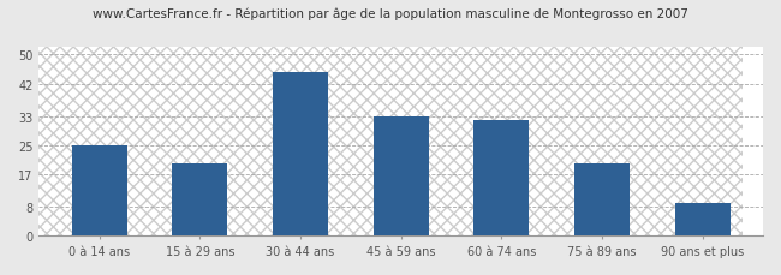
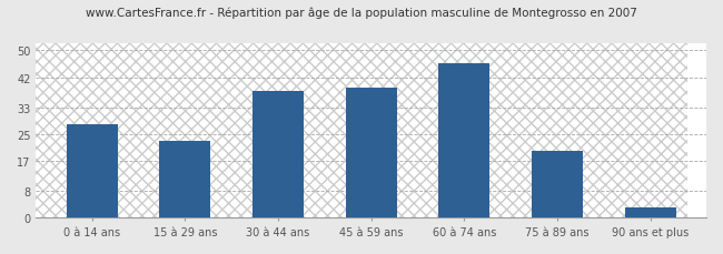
0 à 14 ans: 25 -> 28
15 à 29 ans: 20 -> 23
30 à 44 ans: 45 -> 38
45 à 59 ans: 33 -> 39
60 à 74 ans: 32 -> 46
90 ans et plus: 9 -> 3
